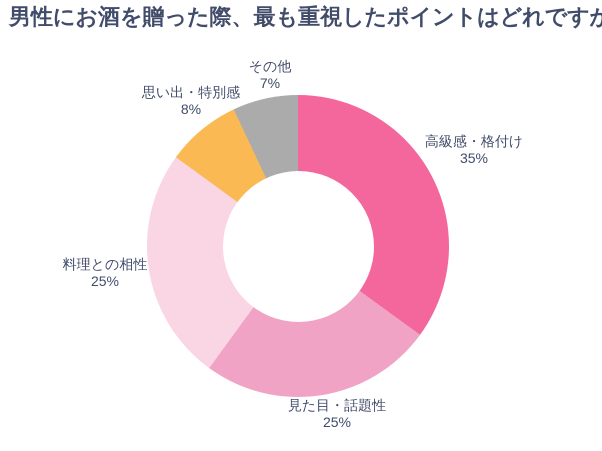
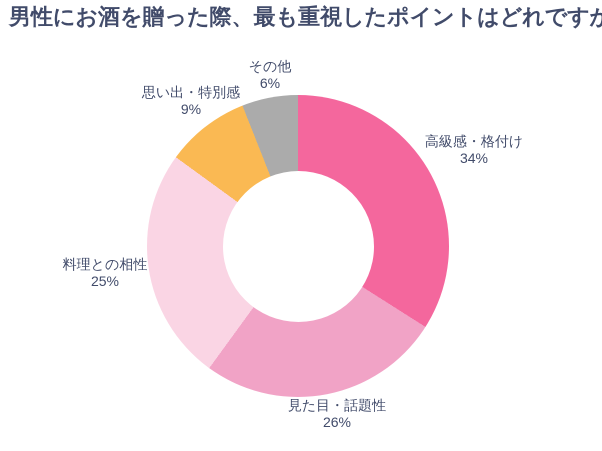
高級感・格付け: 35% -> 34%
見た目・話題性: 25% -> 26%
思い出・特別感: 8% -> 9%
その他: 7% -> 6%
